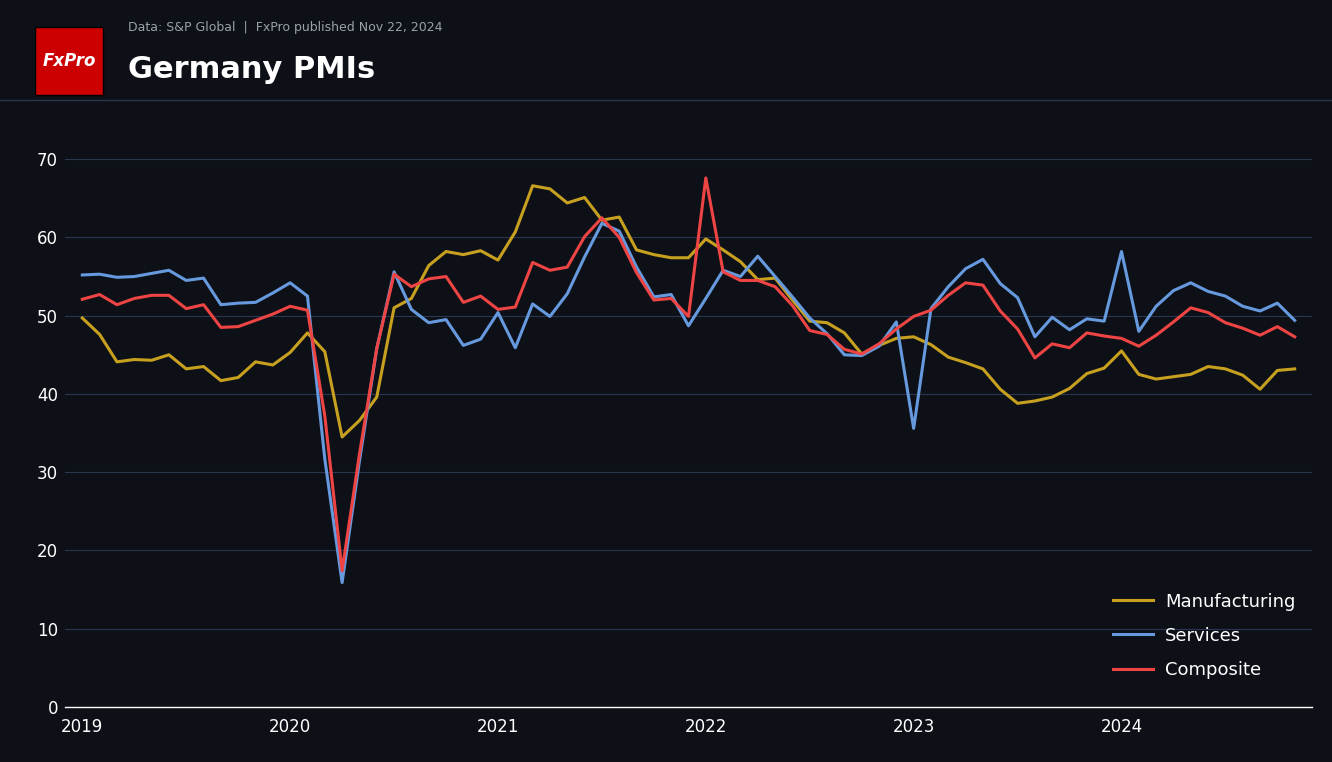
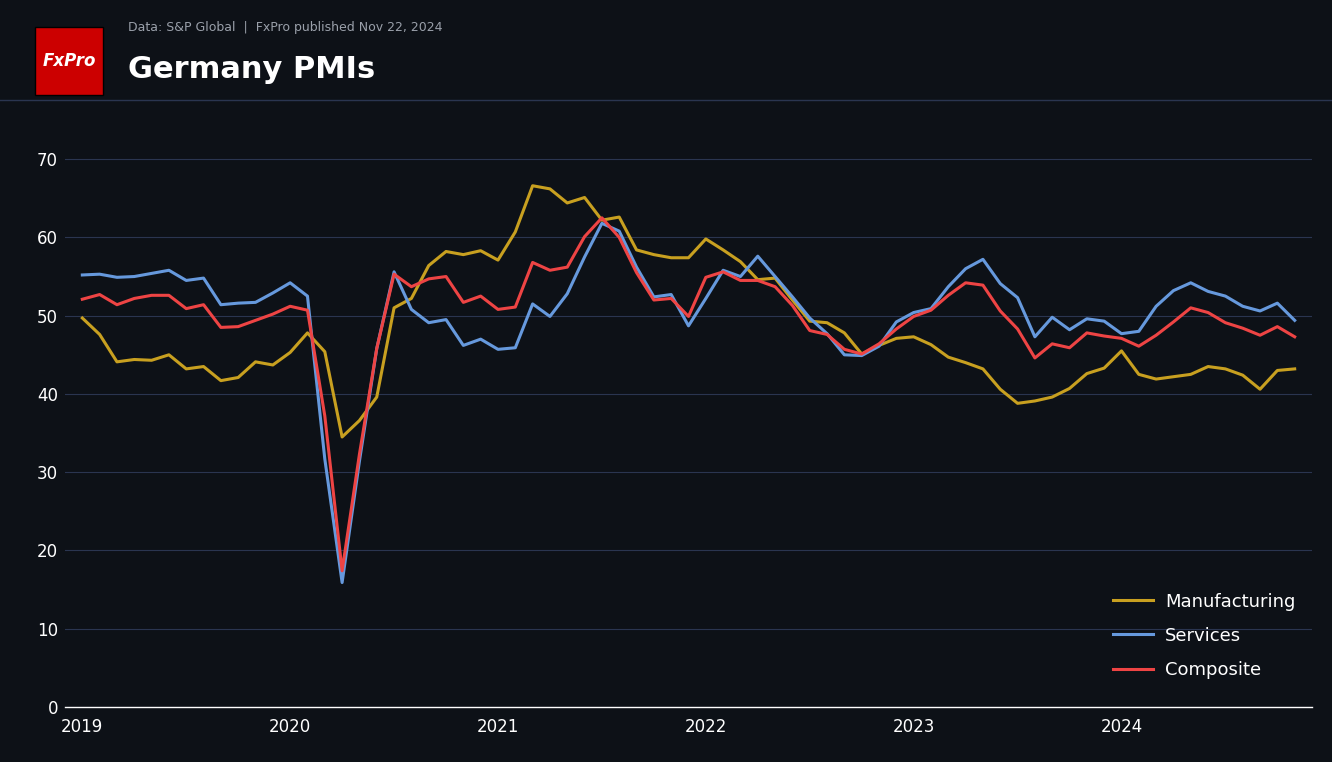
Services/2021: 50.4 -> 45.7
Composite/2022: 67.6 -> 54.9
Services/2023: 35.6 -> 50.4
Services/2024: 58.2 -> 47.7
